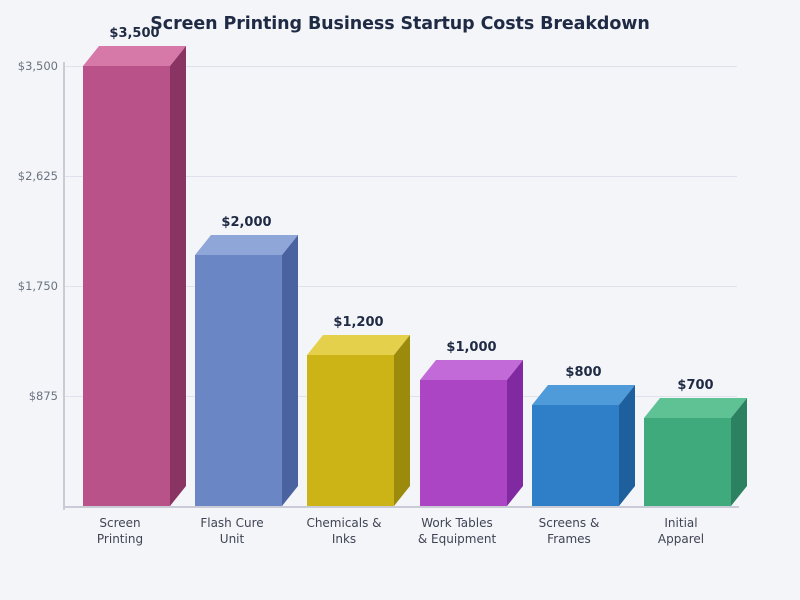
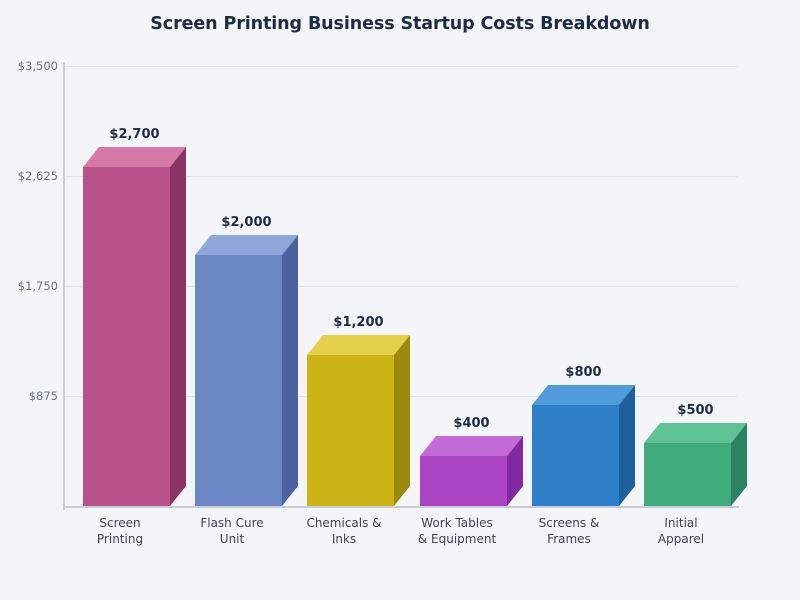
Screen Printing: $3,500 -> $2,700
Work Tables & Equipment: $1,000 -> $400
Initial Apparel: $700 -> $500
